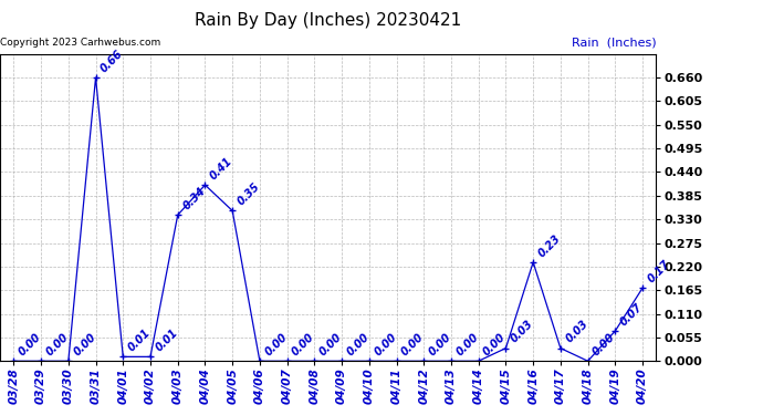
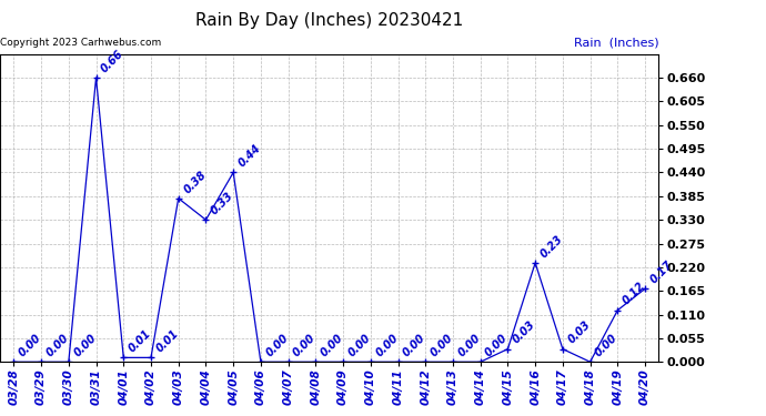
04/03: 0.34 -> 0.38
04/04: 0.41 -> 0.33
04/05: 0.35 -> 0.44
04/19: 0.07 -> 0.12
